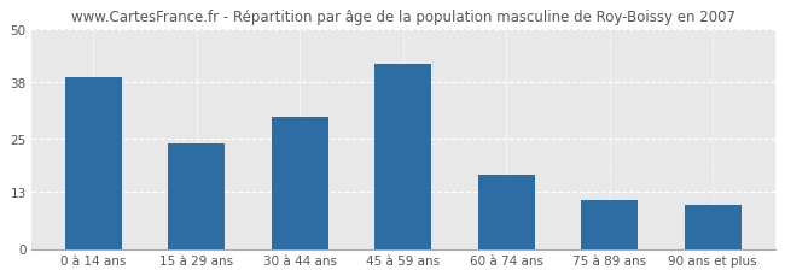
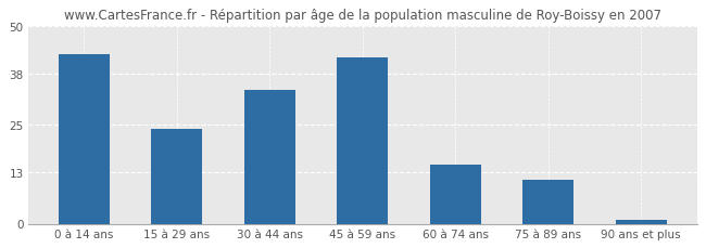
0 à 14 ans: 39 -> 43
30 à 44 ans: 30 -> 34
60 à 74 ans: 17 -> 15
90 ans et plus: 10 -> 1
